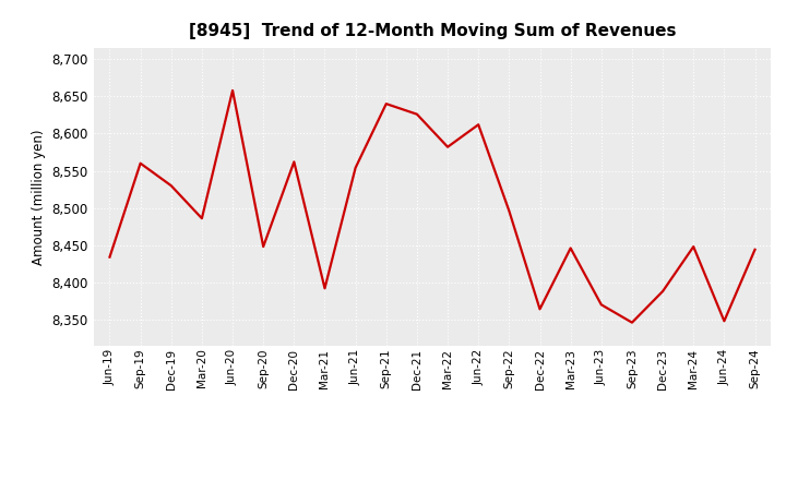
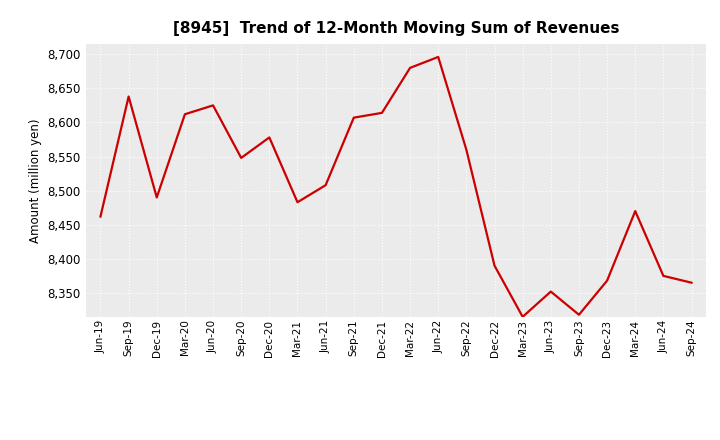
Jun-19: 8,434 -> 8,462
Sep-19: 8,560 -> 8,638
Dec-19: 8,530 -> 8,490
Mar-20: 8,486 -> 8,612
Jun-20: 8,658 -> 8,625
Sep-20: 8,448 -> 8,548
Dec-20: 8,562 -> 8,578
Mar-21: 8,392 -> 8,483
Jun-21: 8,554 -> 8,508
Sep-21: 8,640 -> 8,607
Dec-21: 8,626 -> 8,614
Mar-22: 8,582 -> 8,680
Jun-22: 8,612 -> 8,696
Sep-22: 8,496 -> 8,560
Dec-22: 8,364 -> 8,390
Mar-23: 8,446 -> 8,315
Jun-23: 8,370 -> 8,352
Sep-23: 8,346 -> 8,318
Dec-23: 8,388 -> 8,368
Mar-24: 8,448 -> 8,470
Jun-24: 8,348 -> 8,375
Sep-24: 8,444 -> 8,365
